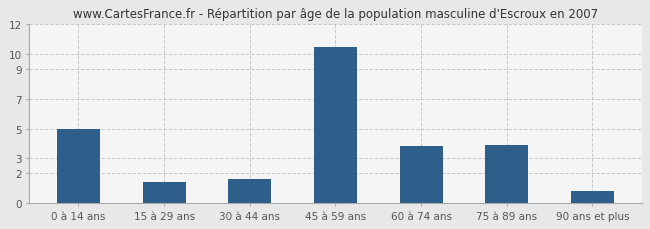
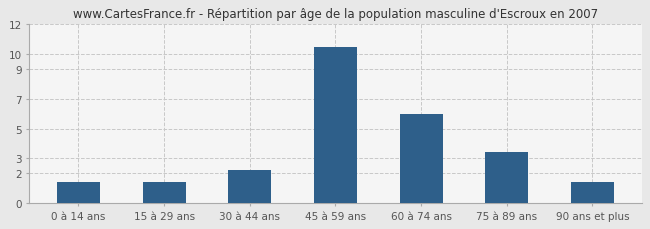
0 à 14 ans: 5.0 -> 1.4
30 à 44 ans: 1.6 -> 2.2
60 à 74 ans: 3.8 -> 6.0
75 à 89 ans: 3.9 -> 3.4
90 ans et plus: 0.8 -> 1.4
